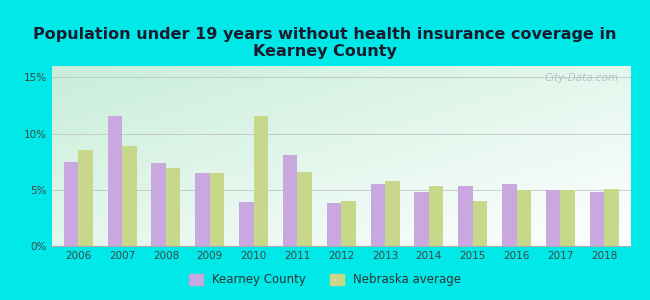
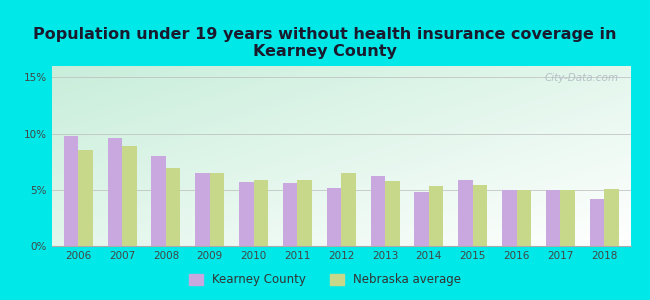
Kearney County/2006: 7.5% -> 9.8%
Kearney County/2007: 11.6% -> 9.6%
Kearney County/2008: 7.4% -> 8.0%
Kearney County/2010: 3.9% -> 5.7%
Nebraska average/2010: 11.6% -> 5.9%
Kearney County/2011: 8.1% -> 5.6%
Nebraska average/2011: 6.6% -> 5.9%
Kearney County/2012: 3.8% -> 5.2%
Nebraska average/2012: 4.0% -> 6.5%
Kearney County/2013: 5.5% -> 6.2%
Kearney County/2015: 5.3% -> 5.9%
Nebraska average/2015: 4.0% -> 5.4%
Kearney County/2016: 5.5% -> 5.0%
Kearney County/2018: 4.8% -> 4.2%
